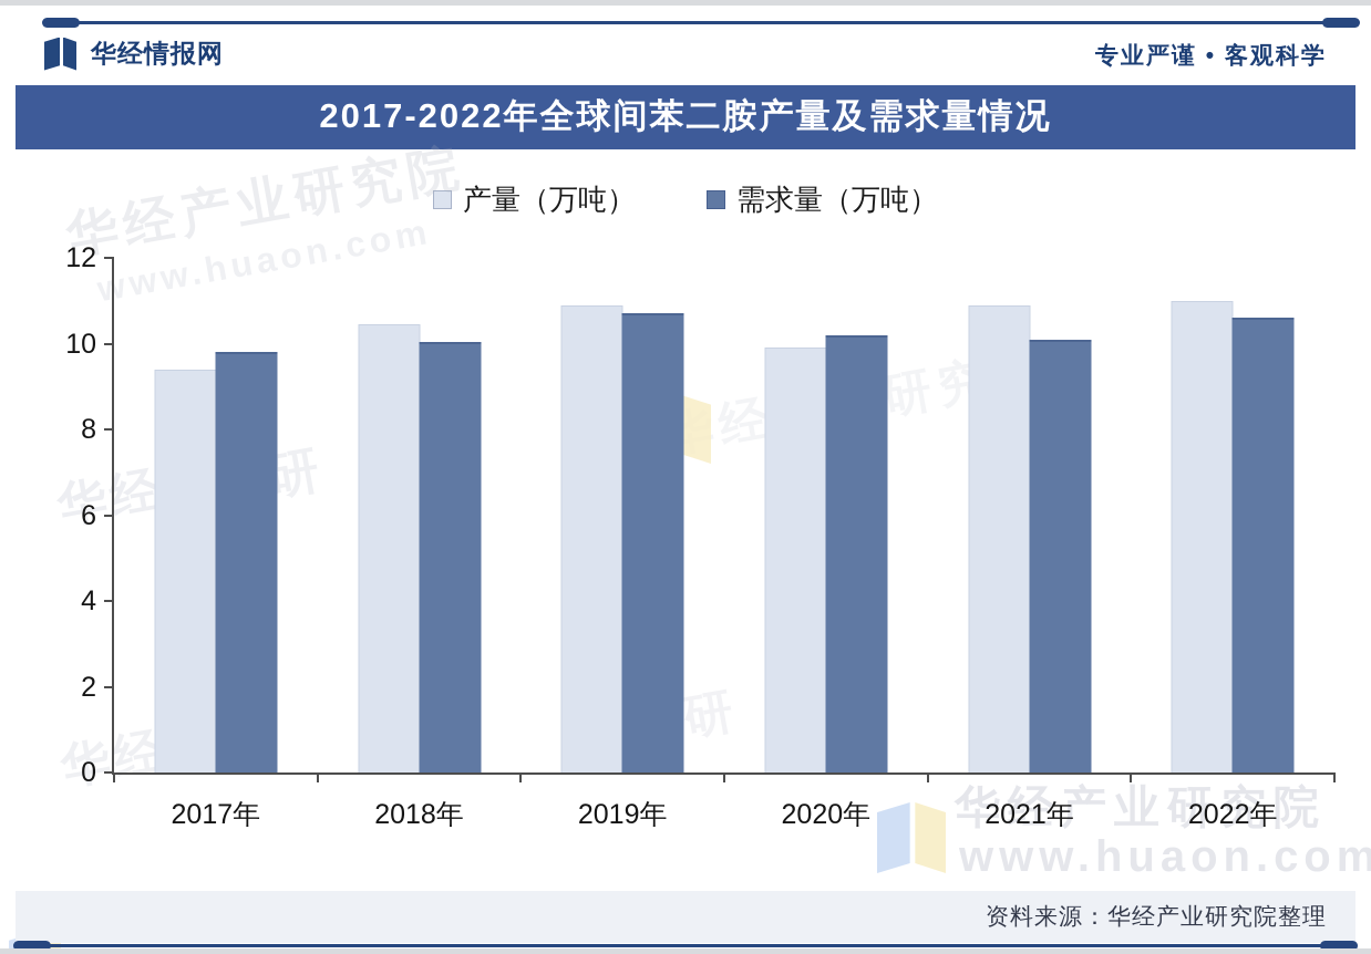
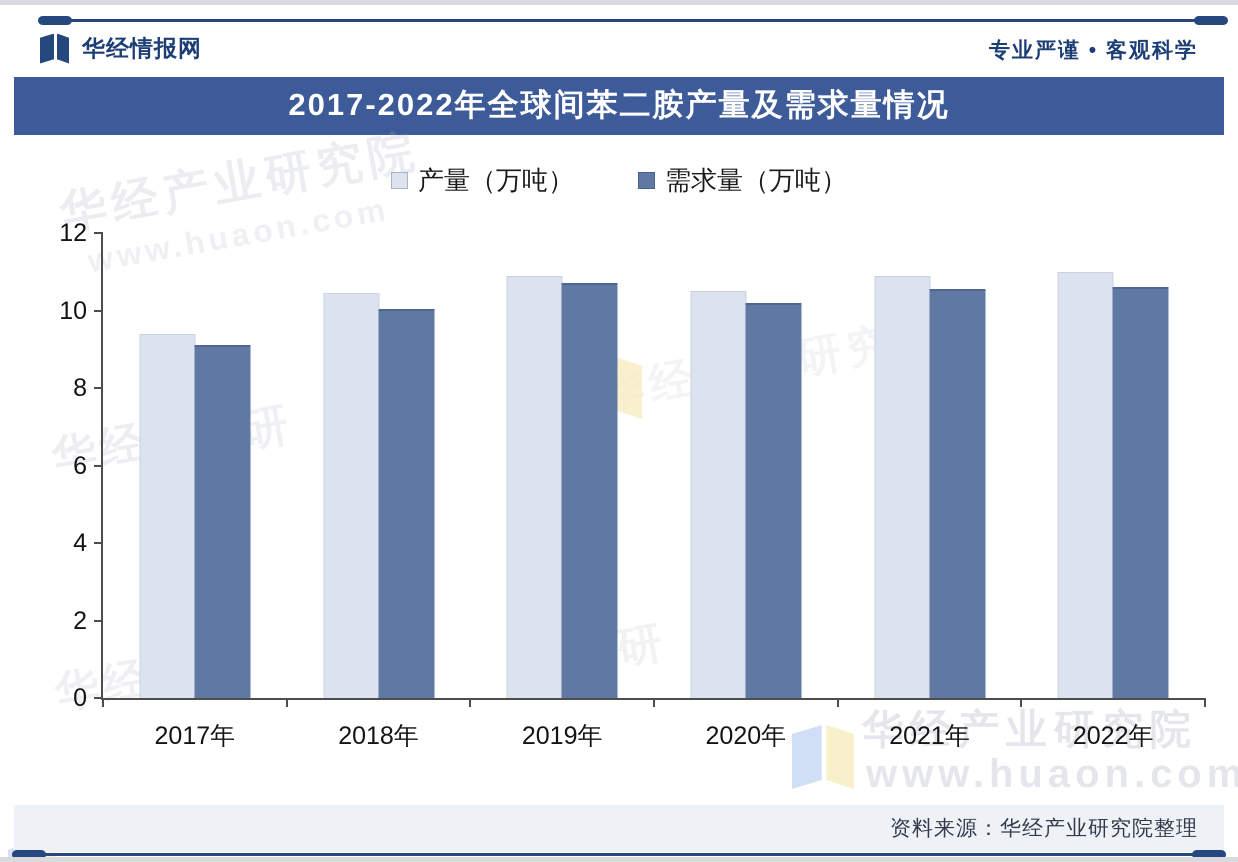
需求量（万吨）/2017年: 9.8 -> 9.1
产量（万吨）/2020年: 9.9 -> 10.5
需求量（万吨）/2021年: 10.1 -> 10.6
